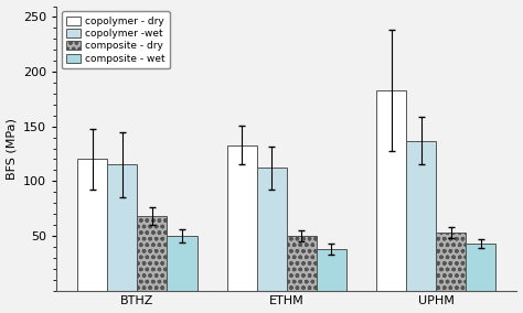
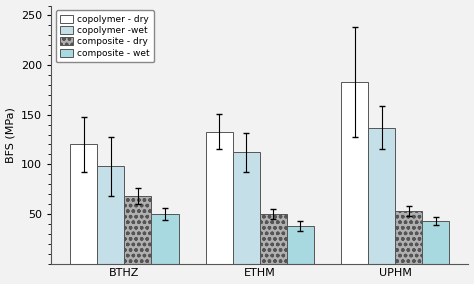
copolymer -wet/BTHZ: 115 -> 98
